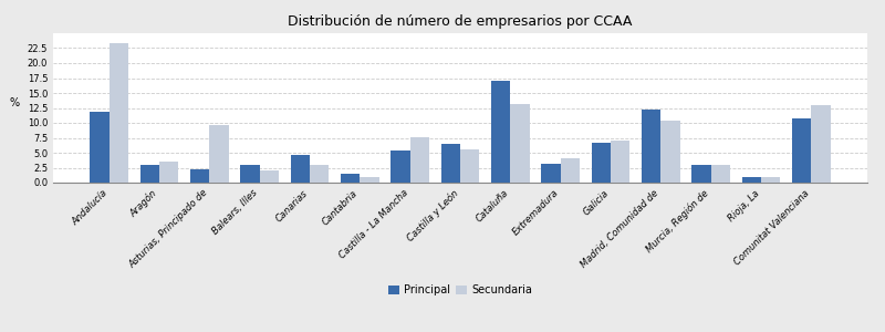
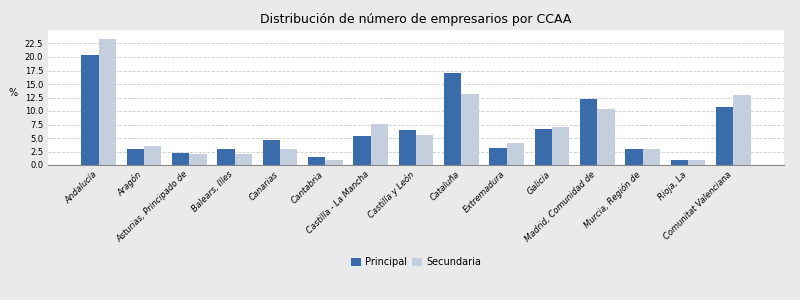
Principal/Andalucía: 11.8 -> 20.3
Secundaria/Asturias, Principado de: 9.6 -> 2.0
